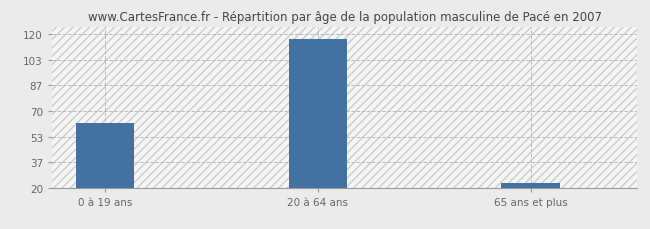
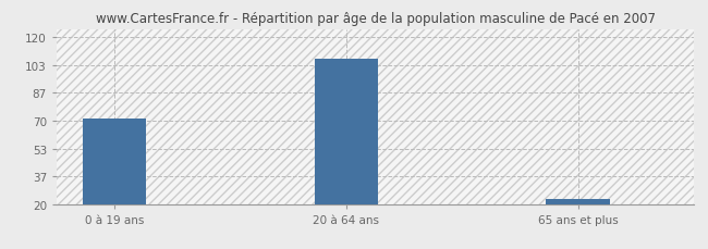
0 à 19 ans: 62 -> 71
20 à 64 ans: 117 -> 107
